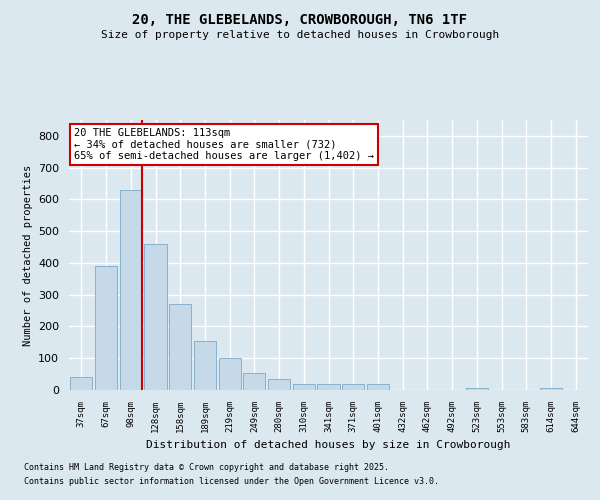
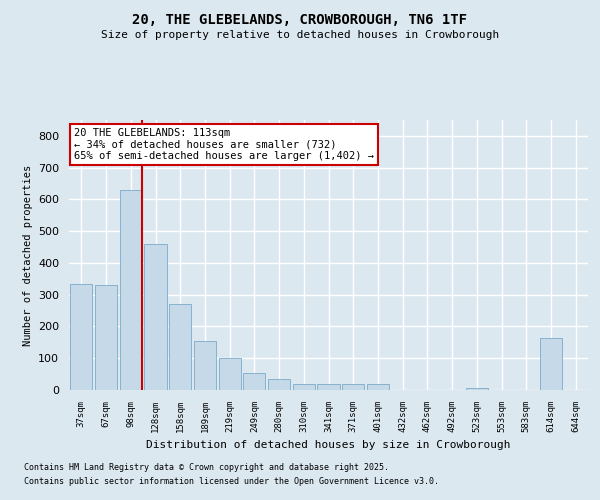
37sqm: 40 -> 335
67sqm: 390 -> 330
614sqm: 5 -> 165
